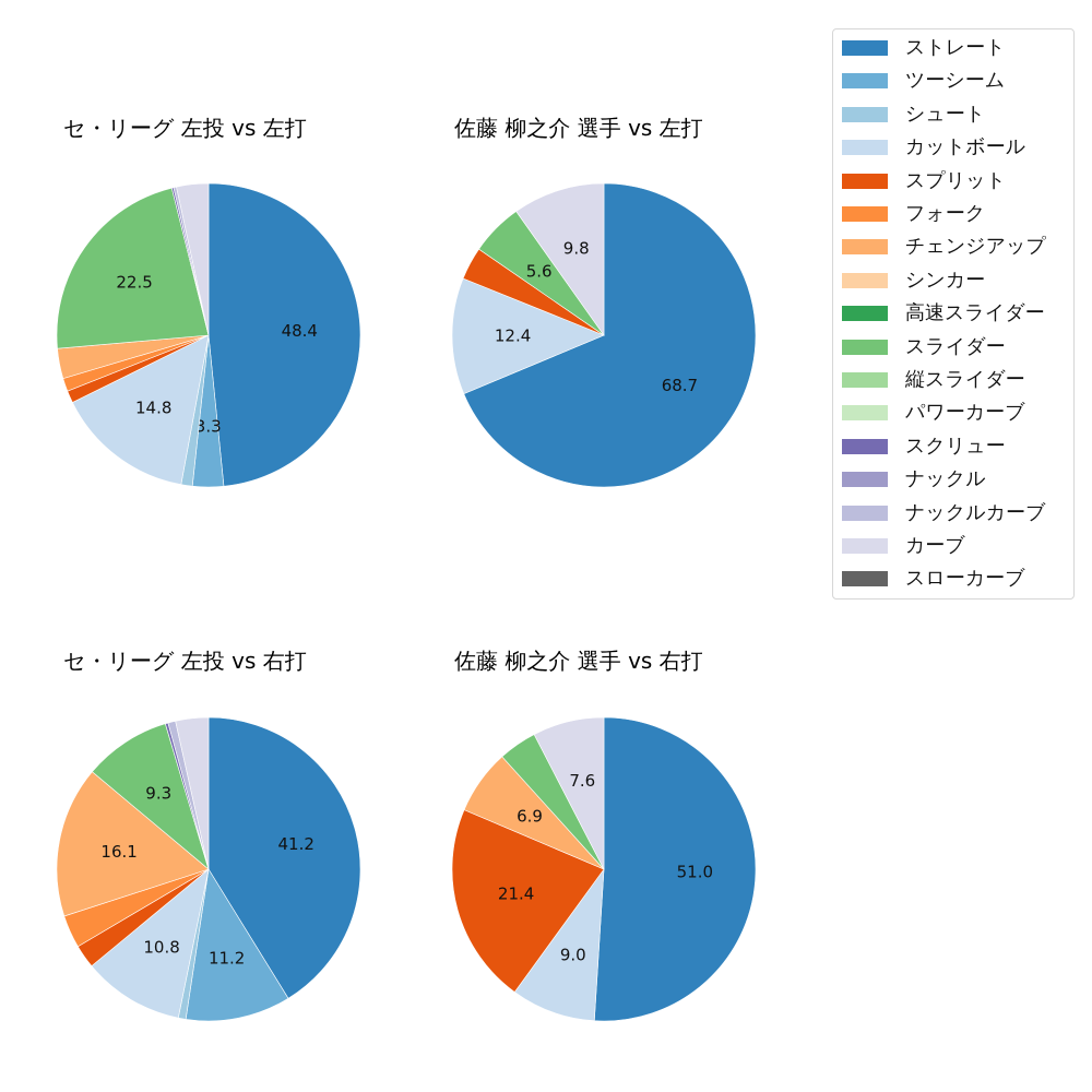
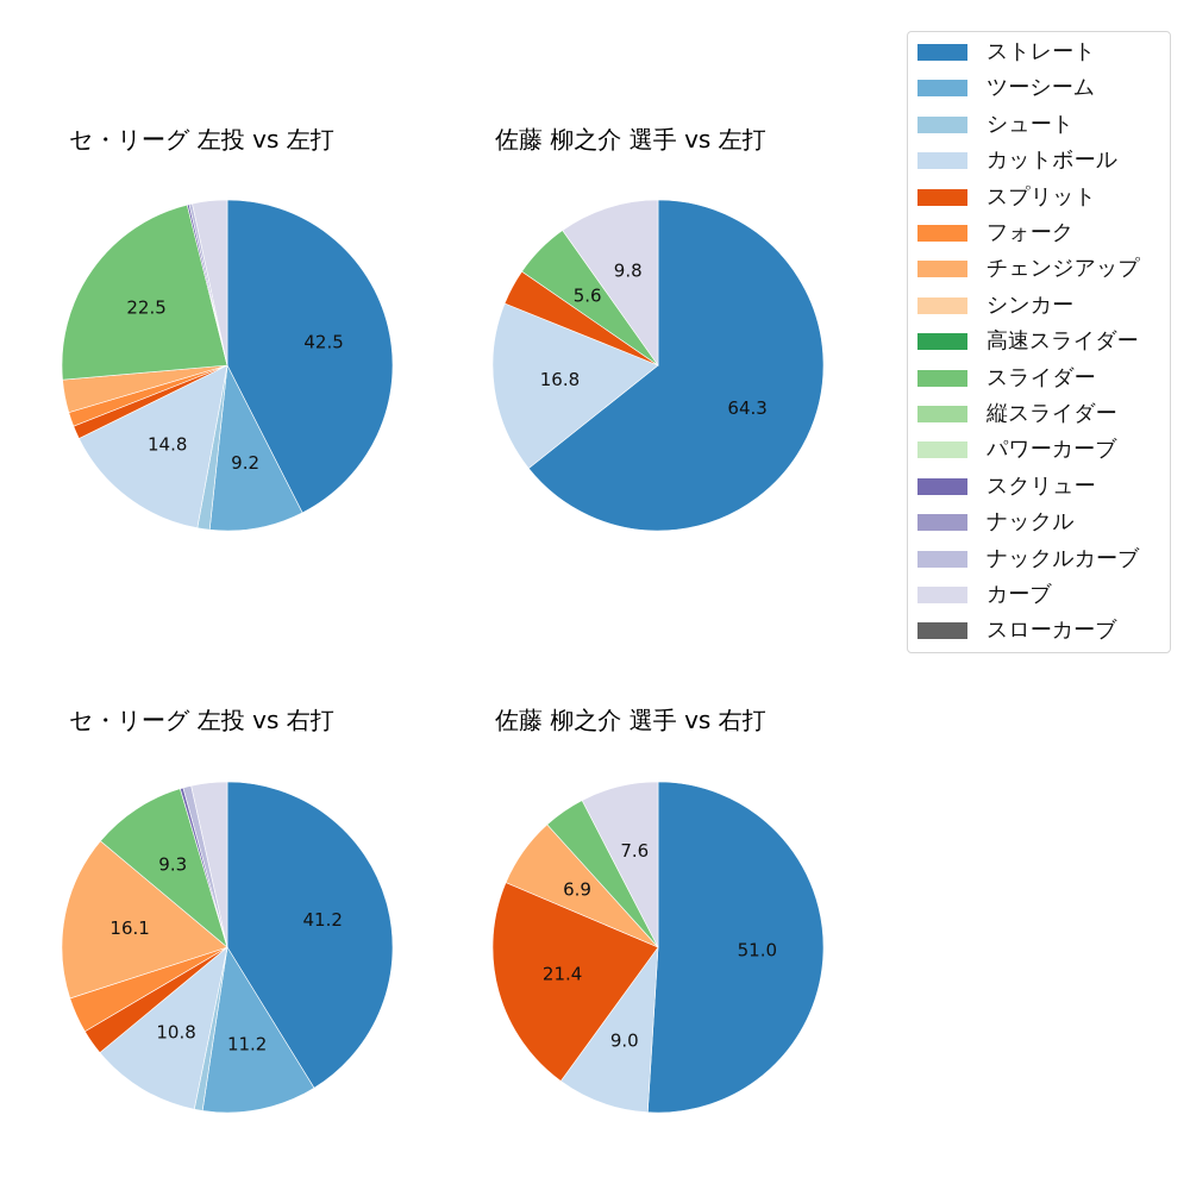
セ・リーグ 左投 vs 左打/ストレート: 48.4 -> 42.5
セ・リーグ 左投 vs 左打/ツーシーム: 3.3 -> 9.2
佐藤 柳之介 選手 vs 左打/ストレート: 68.7 -> 64.3
佐藤 柳之介 選手 vs 左打/カットボール: 12.4 -> 16.8
